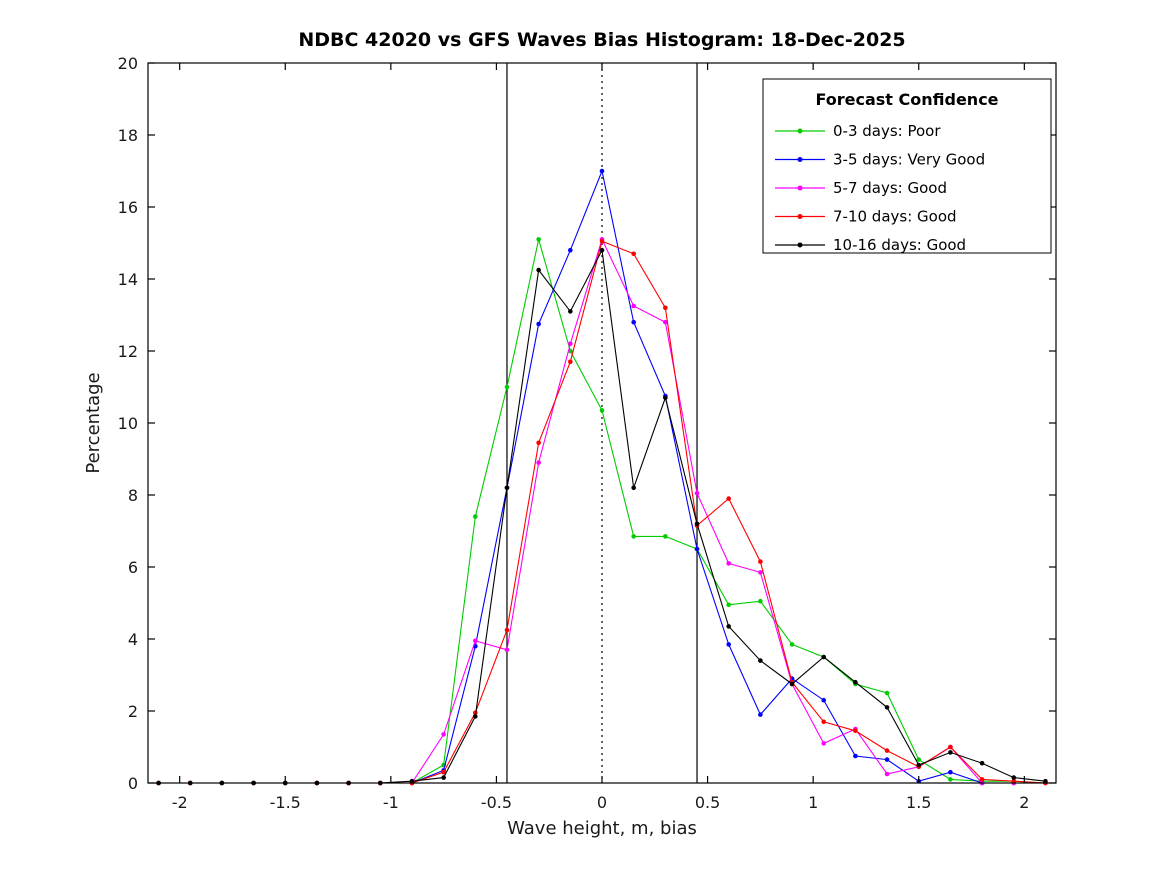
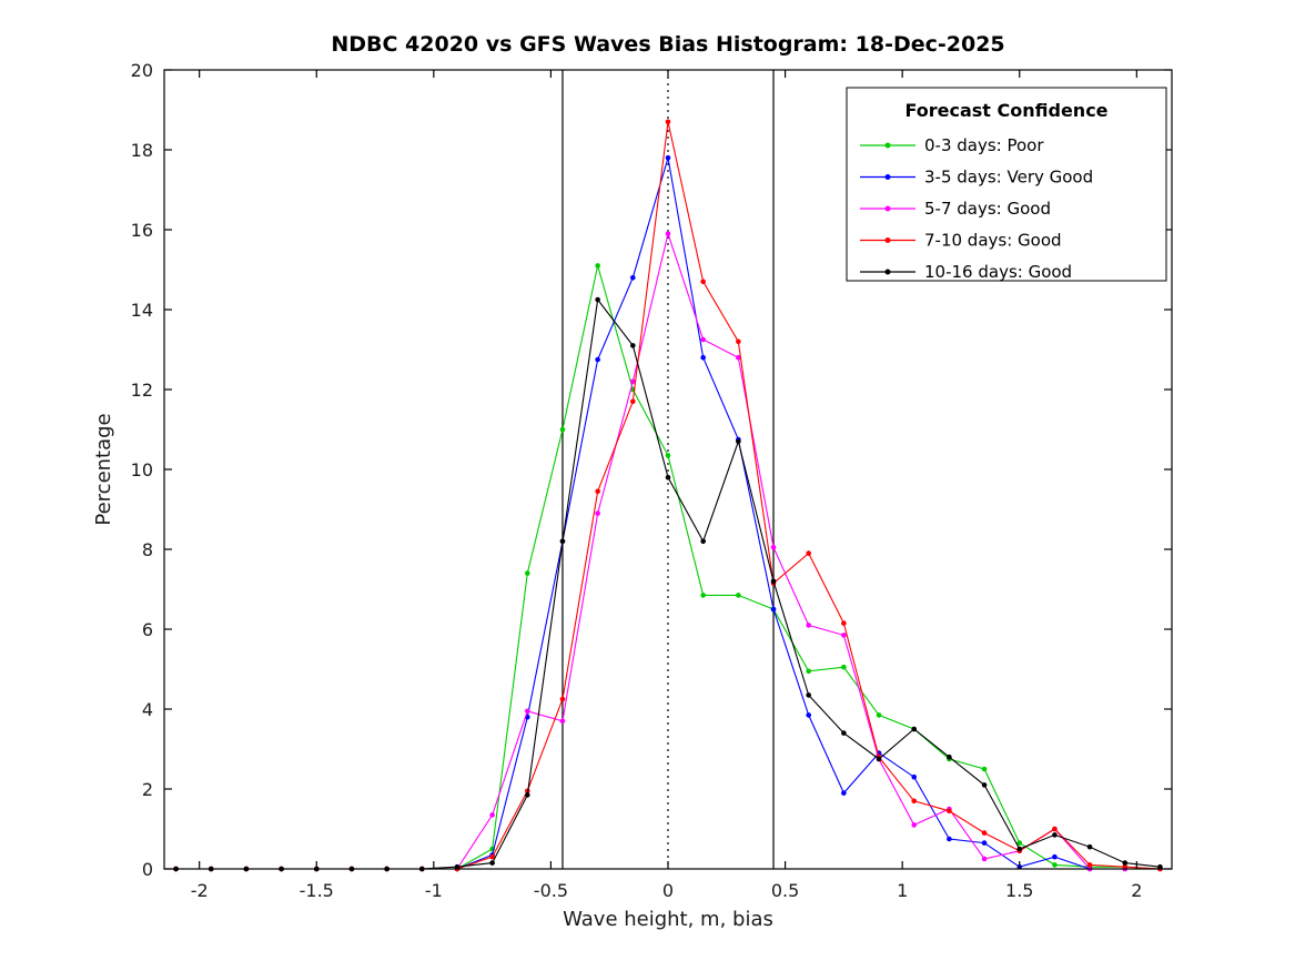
3-5 days: Very Good/0: 17.0 -> 17.8
5-7 days: Good/0: 15.1 -> 15.9
7-10 days: Good/0: 15.1 -> 18.7
10-16 days: Good/0: 14.8 -> 9.8
